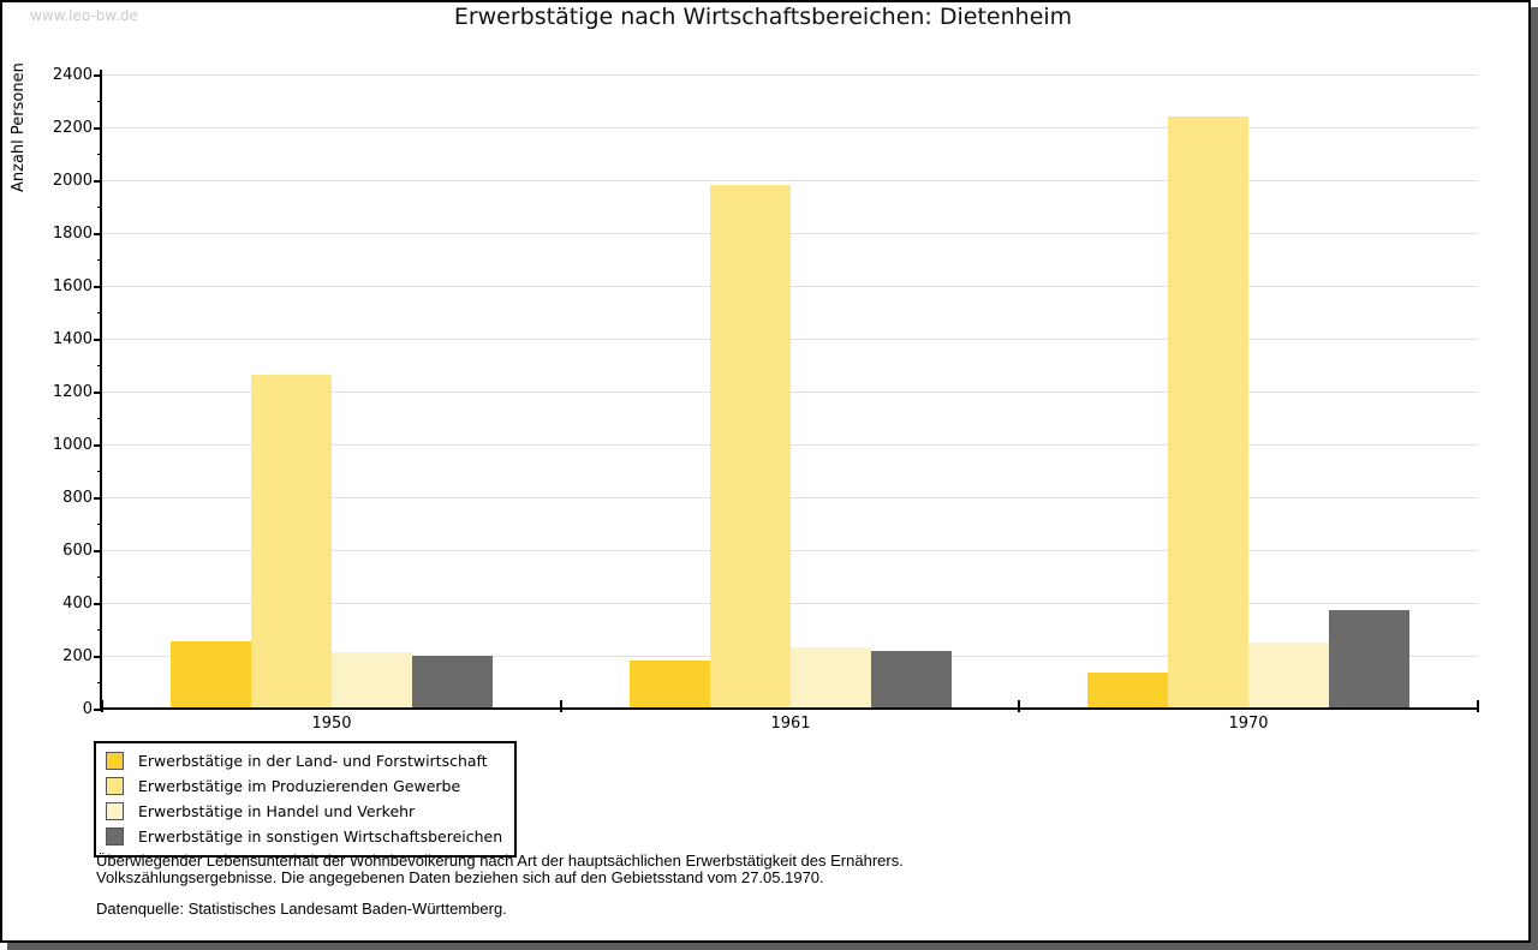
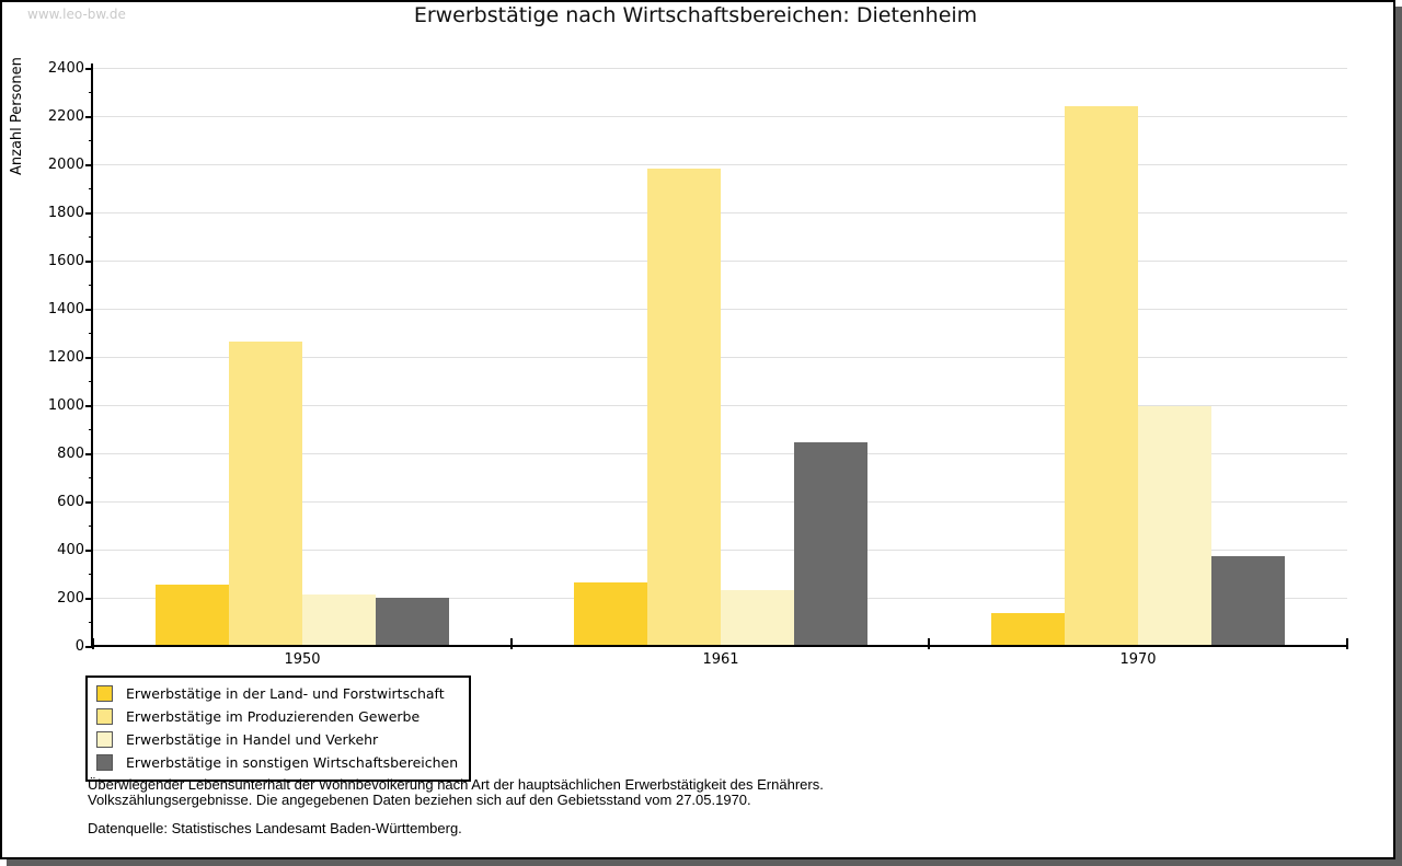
Erwerbstätige in der Land- und Forstwirtschaft/1961: 180 -> 260
Erwerbstätige in sonstigen Wirtschaftsbereichen/1961: 220 -> 840
Erwerbstätige in Handel und Verkehr/1970: 240 -> 990
